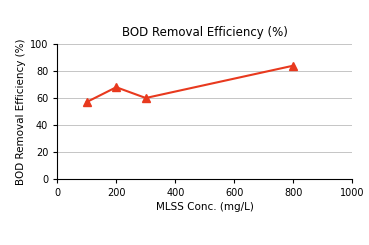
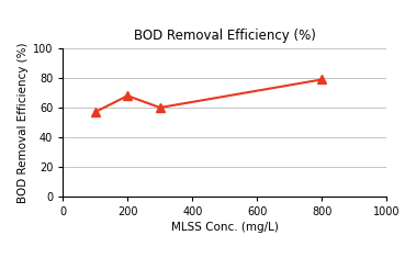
800: 84 -> 79
